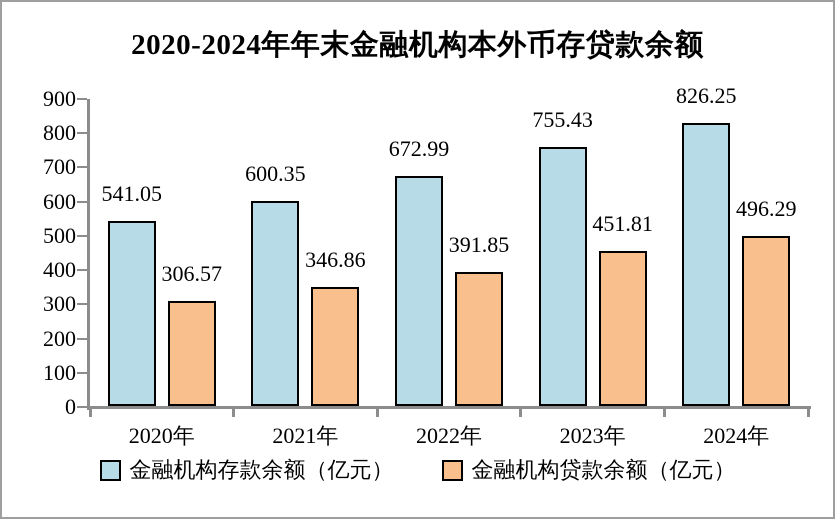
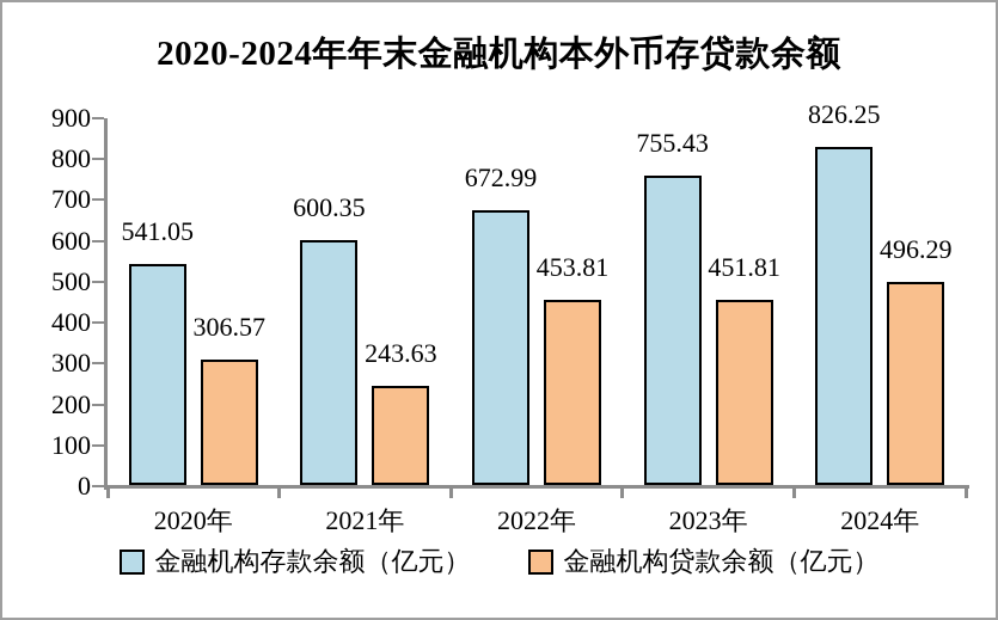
金融机构贷款余额（亿元）/2021年: 346.86 -> 243.63
金融机构贷款余额（亿元）/2022年: 391.85 -> 453.81
